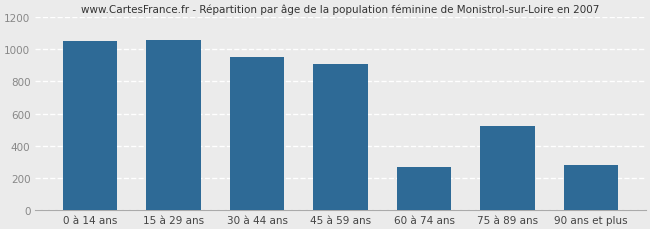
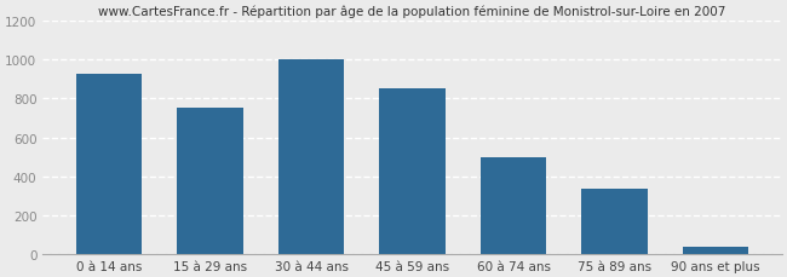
0 à 14 ans: 1050 -> 920
15 à 29 ans: 1060 -> 760
30 à 44 ans: 950 -> 1000
45 à 59 ans: 910 -> 860
60 à 74 ans: 270 -> 500
75 à 89 ans: 520 -> 340
90 ans et plus: 280 -> 40
